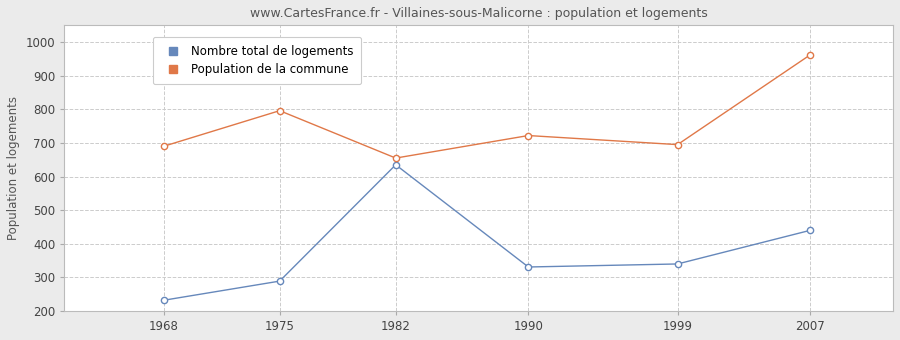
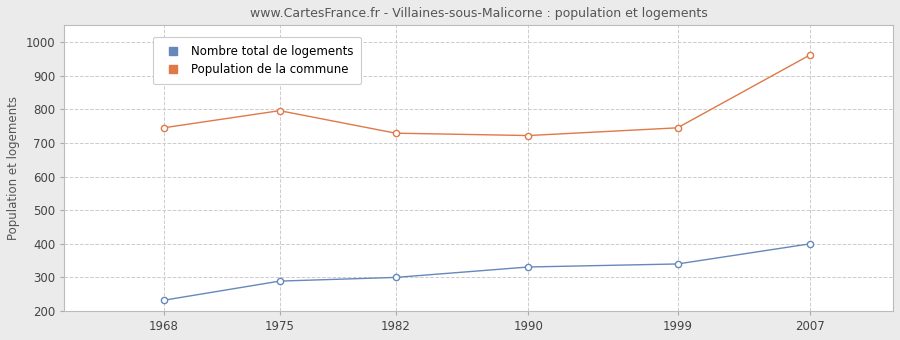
Population de la commune/1968: 690 -> 745
Nombre total de logements/1982: 635 -> 300
Population de la commune/1982: 655 -> 729
Population de la commune/1999: 695 -> 745
Nombre total de logements/2007: 440 -> 400
